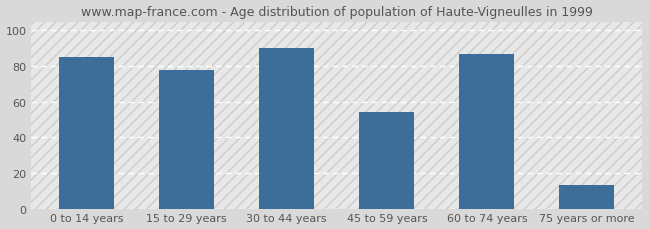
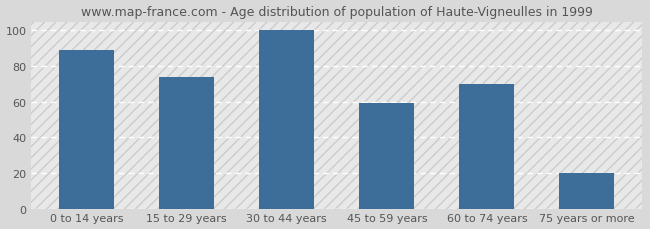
0 to 14 years: 85 -> 89
15 to 29 years: 78 -> 74
30 to 44 years: 90 -> 100
45 to 59 years: 54 -> 59
60 to 74 years: 87 -> 70
75 years or more: 13 -> 20
